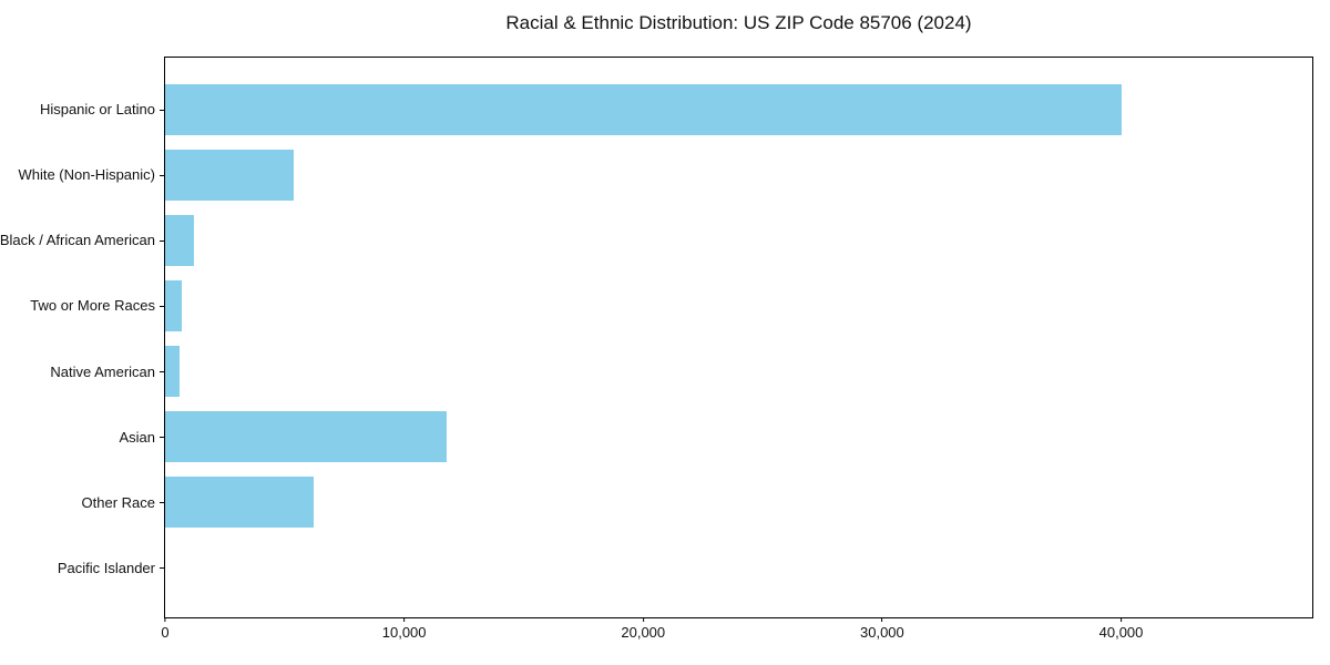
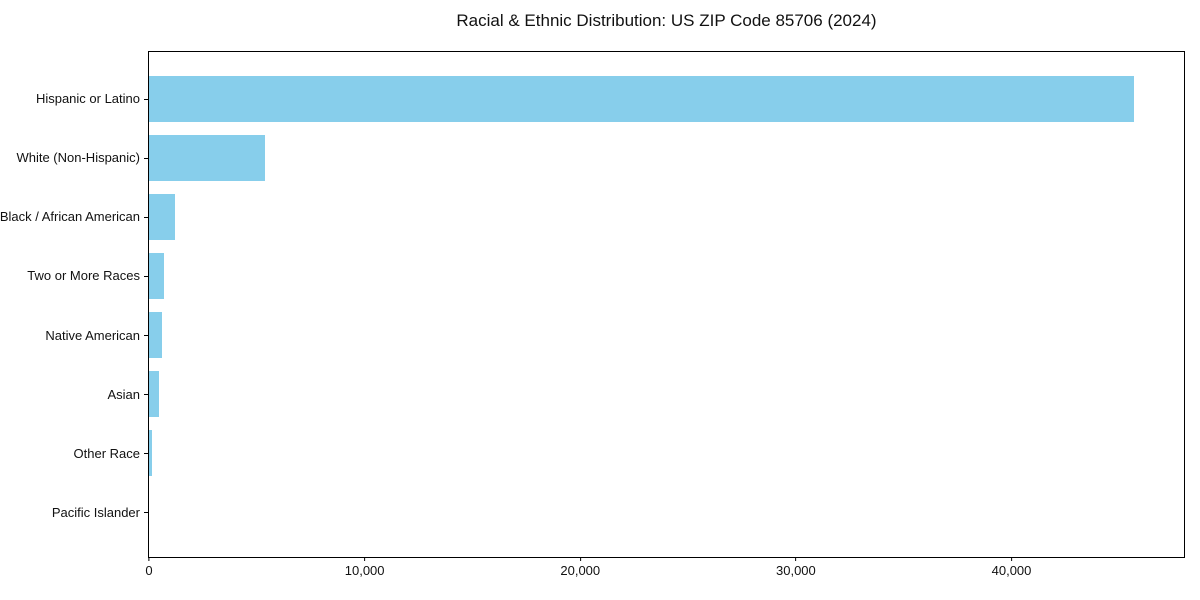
Hispanic or Latino: 40000 -> 45700
Asian: 11800 -> 500
Other Race: 6200 -> 200
